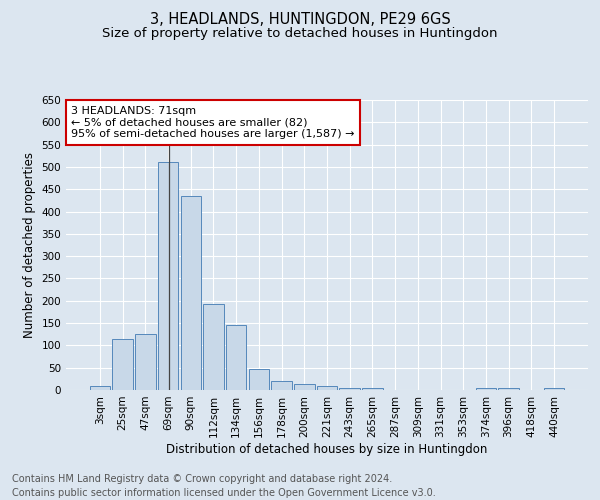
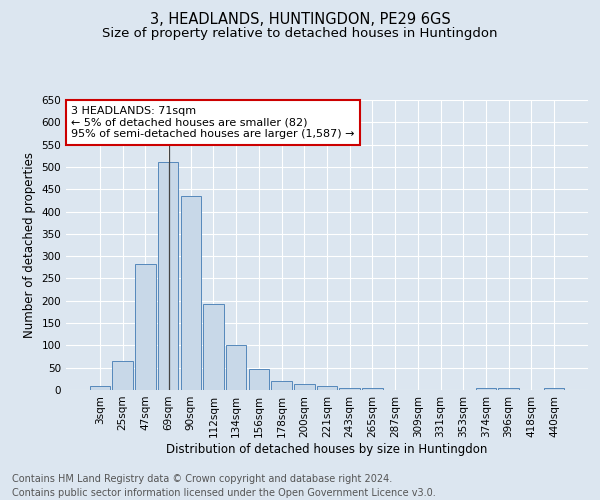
25sqm: 115 -> 65
47sqm: 125 -> 283
134sqm: 145 -> 100
